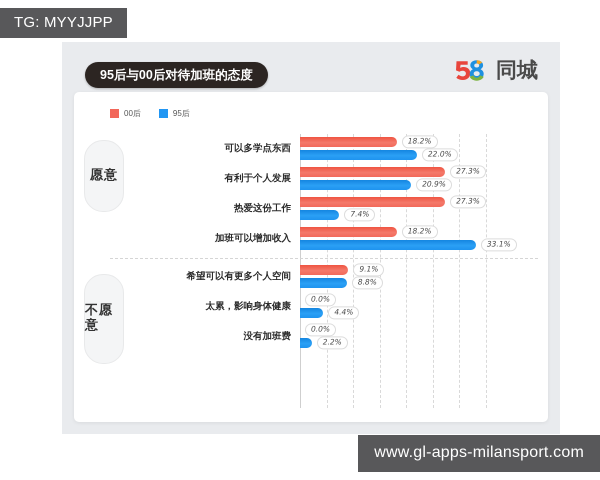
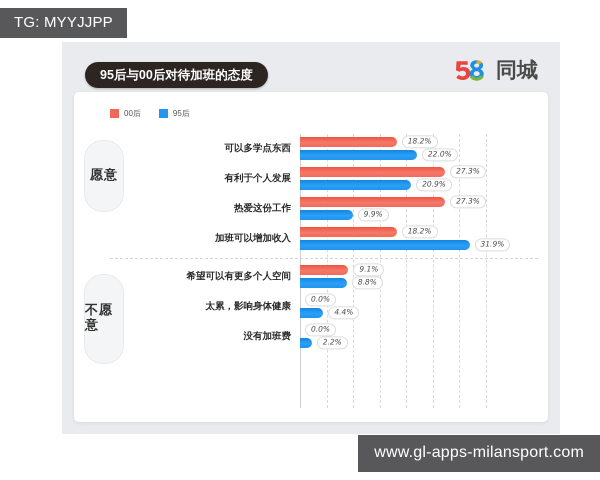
95后/热爱这份工作: 7.4% -> 9.9%
95后/加班可以增加收入: 33.1% -> 31.9%
